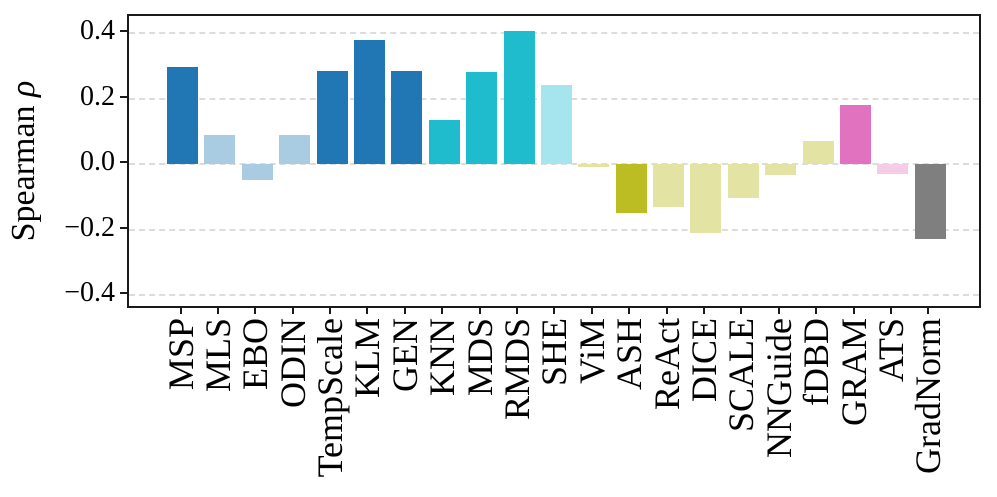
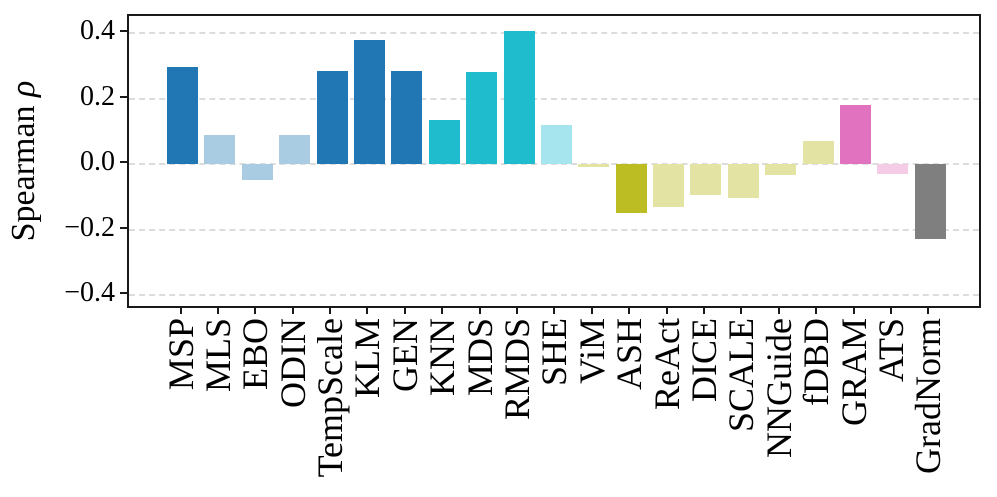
SHE: 0.24 -> 0.12
DICE: -0.21 -> -0.10
